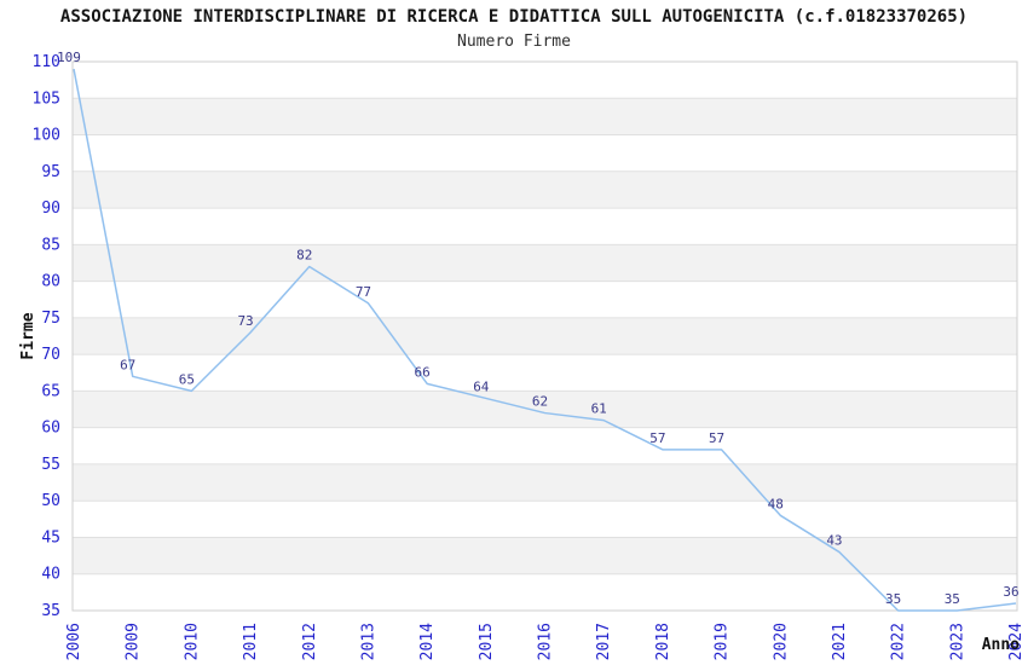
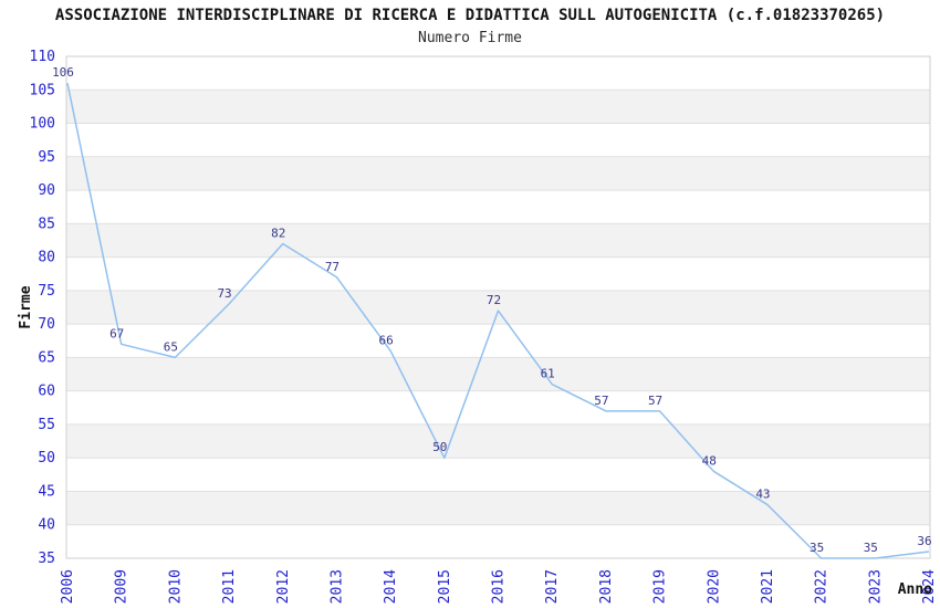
2006: 109 -> 106
2015: 64 -> 50
2016: 62 -> 72
